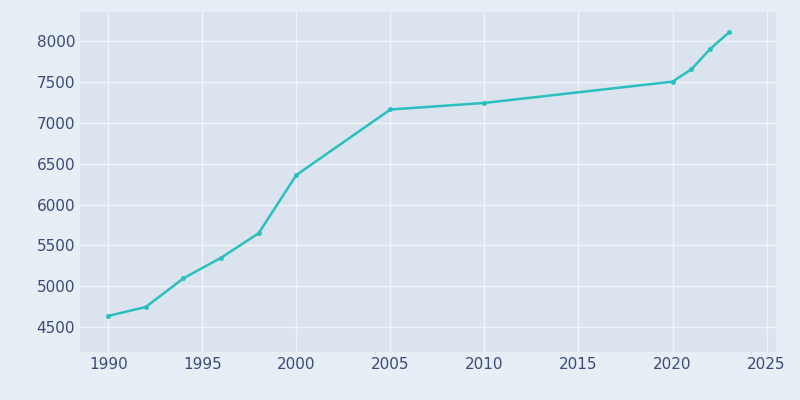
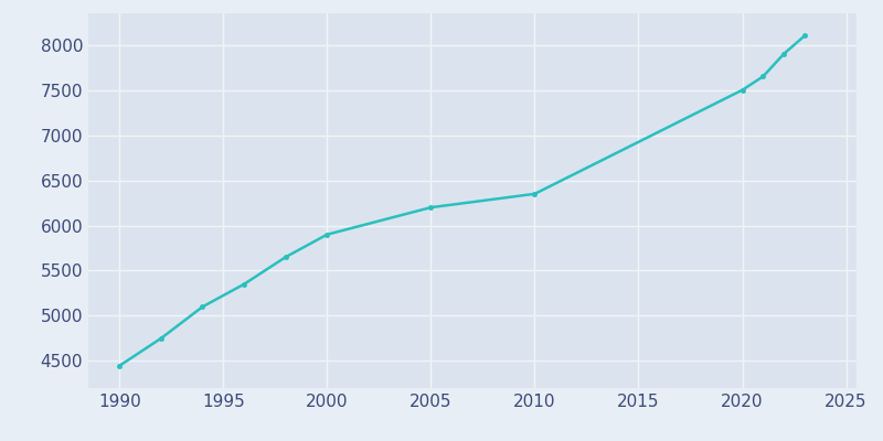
1990: 4640 -> 4450
2000: 6360 -> 5900
2005: 7160 -> 6200
2010: 7240 -> 6350
